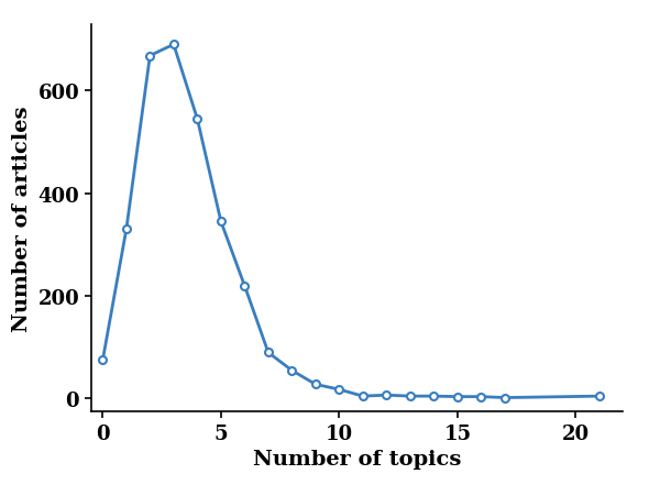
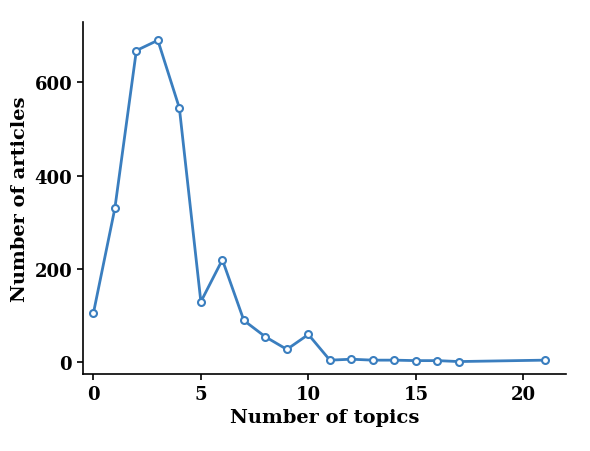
0: 75 -> 105
5: 345 -> 130
10: 18 -> 60
